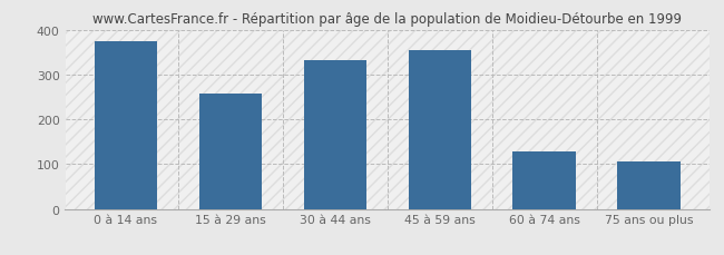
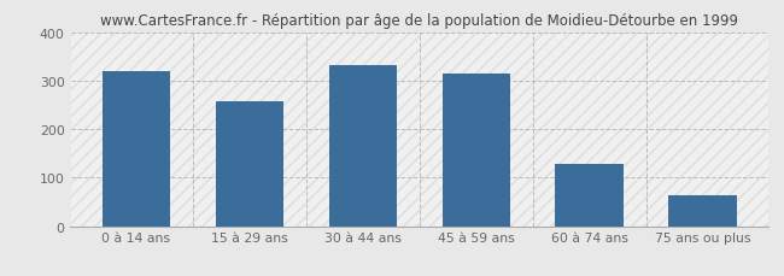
0 à 14 ans: 375 -> 320
45 à 59 ans: 355 -> 315
75 ans ou plus: 105 -> 63
